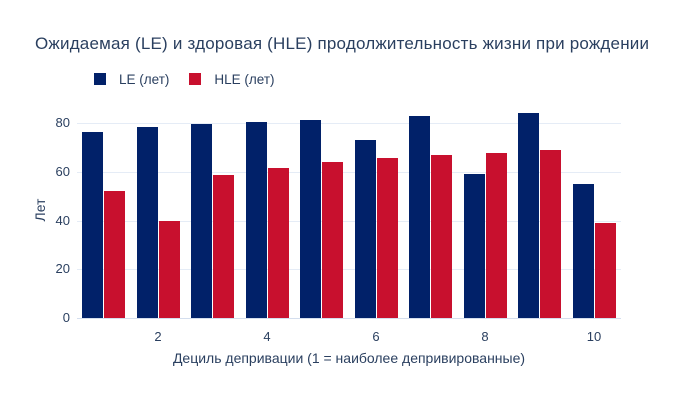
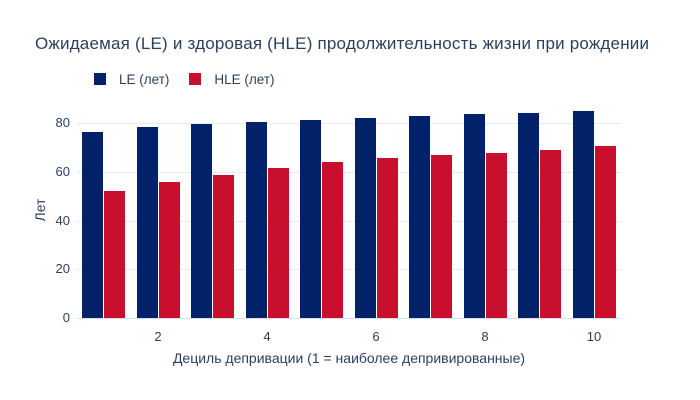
HLE (лет)/2: 40 -> 56
LE (лет)/6: 73 -> 82
LE (лет)/8: 59 -> 84
LE (лет)/10: 55 -> 85
HLE (лет)/10: 39 -> 70
